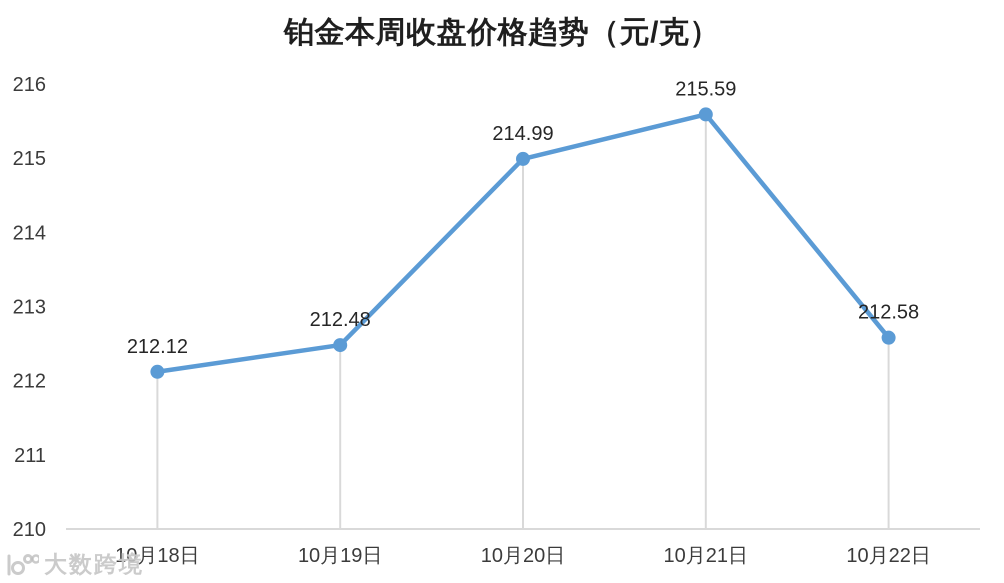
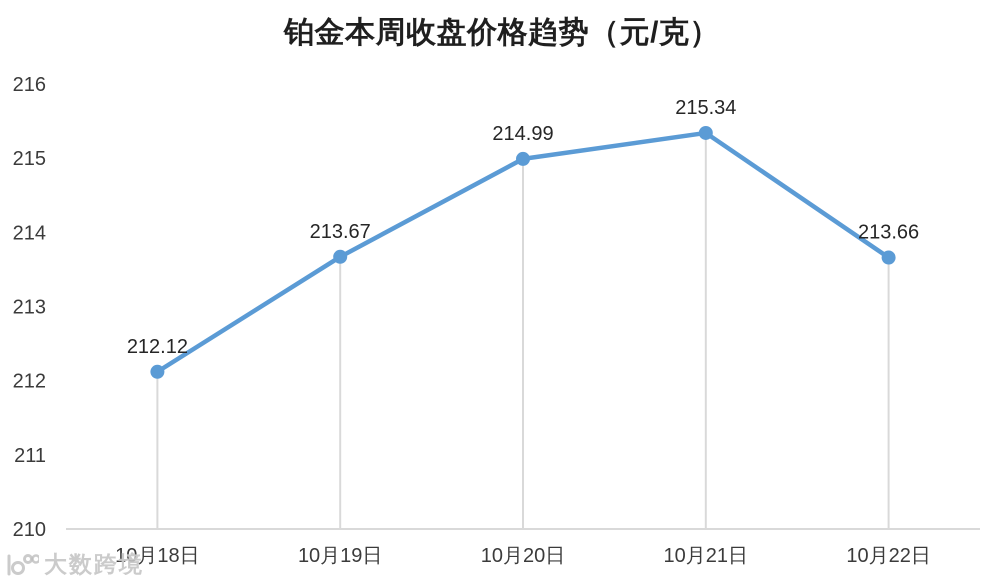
10月19日: 212.48 -> 213.67
10月21日: 215.59 -> 215.34
10月22日: 212.58 -> 213.66
